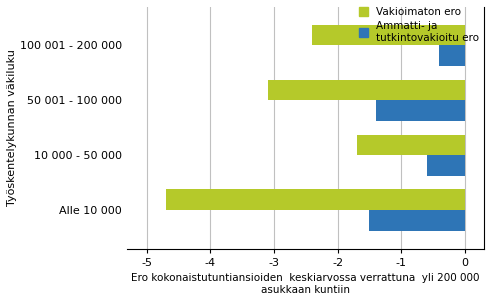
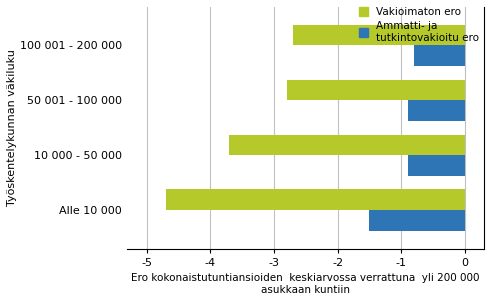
Vakioimaton ero/100 001 - 200 000: -2.4 -> -2.7
Ammatti- ja tutkintovakioitu ero/100 001 - 200 000: -0.4 -> -0.8
Vakioimaton ero/50 001 - 100 000: -3.1 -> -2.8
Ammatti- ja tutkintovakioitu ero/50 001 - 100 000: -1.4 -> -0.9
Vakioimaton ero/10 000 - 50 000: -1.7 -> -3.7
Ammatti- ja tutkintovakioitu ero/10 000 - 50 000: -0.6 -> -0.9
